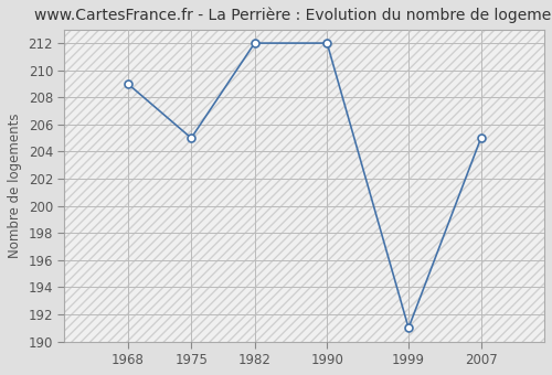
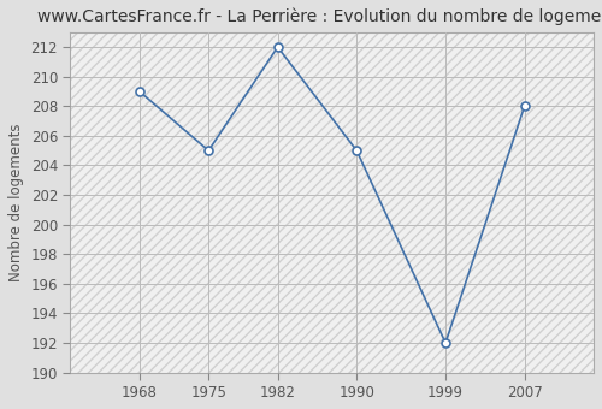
1990: 212 -> 205
1999: 191 -> 192
2007: 205 -> 208
